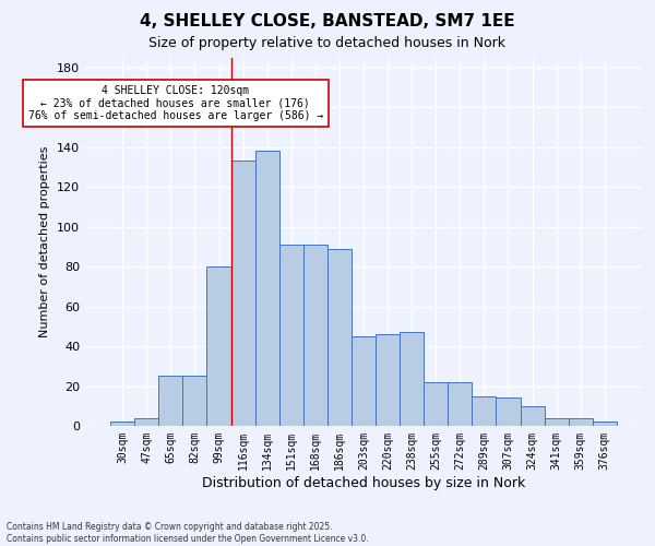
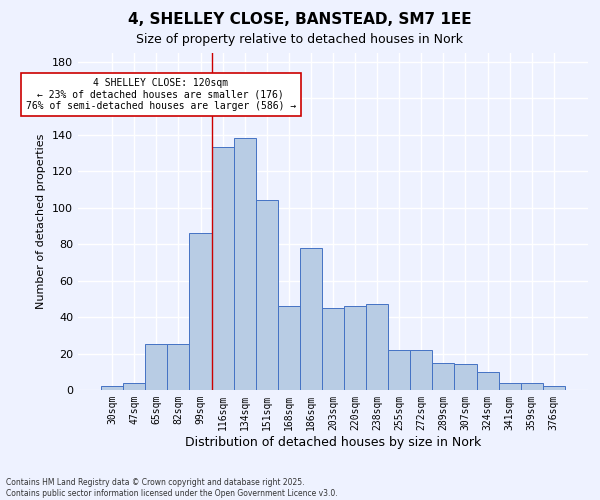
99sqm: 80 -> 86
151sqm: 91 -> 104
168sqm: 91 -> 46
186sqm: 89 -> 78
